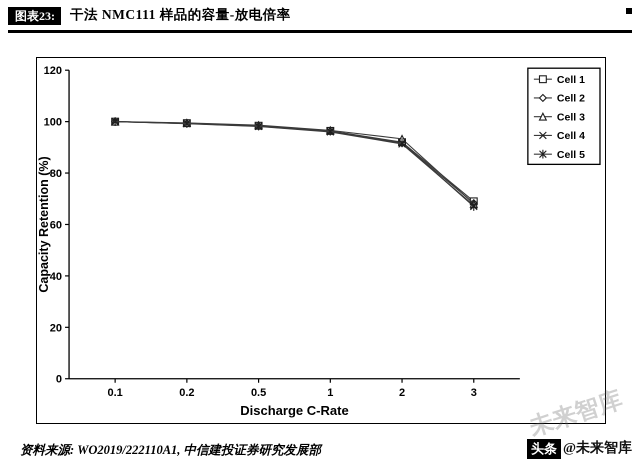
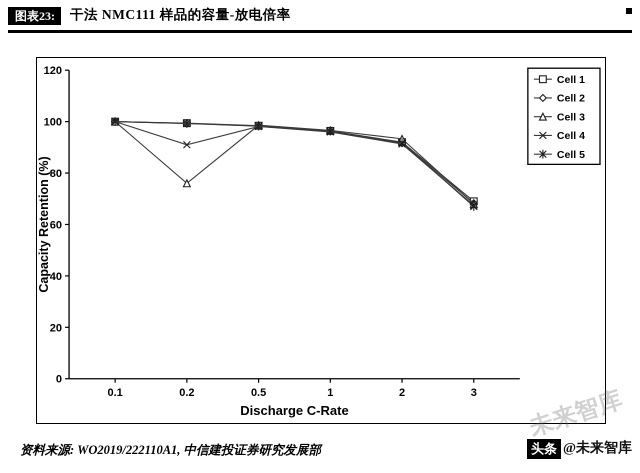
Cell 3/0.2: 100 -> 76
Cell 4/0.2: 99 -> 91
